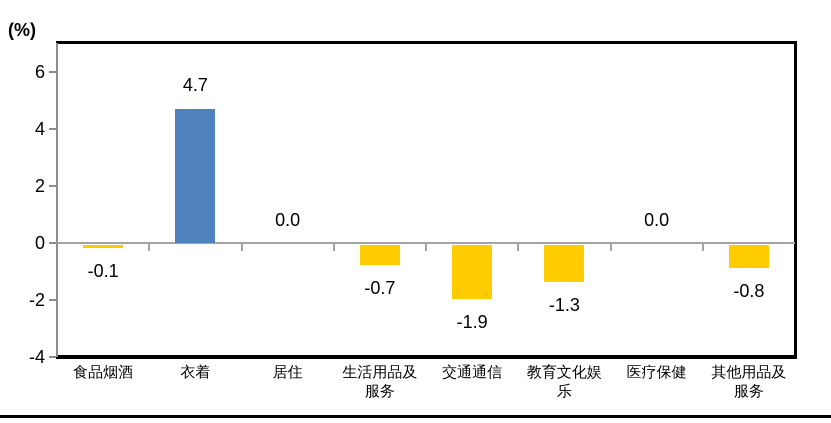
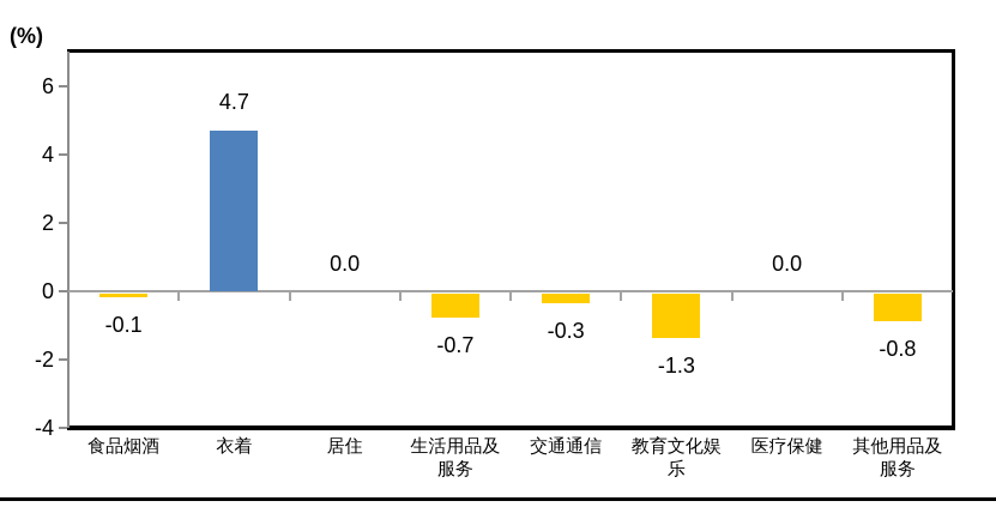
交通通信: -1.9 -> -0.3
